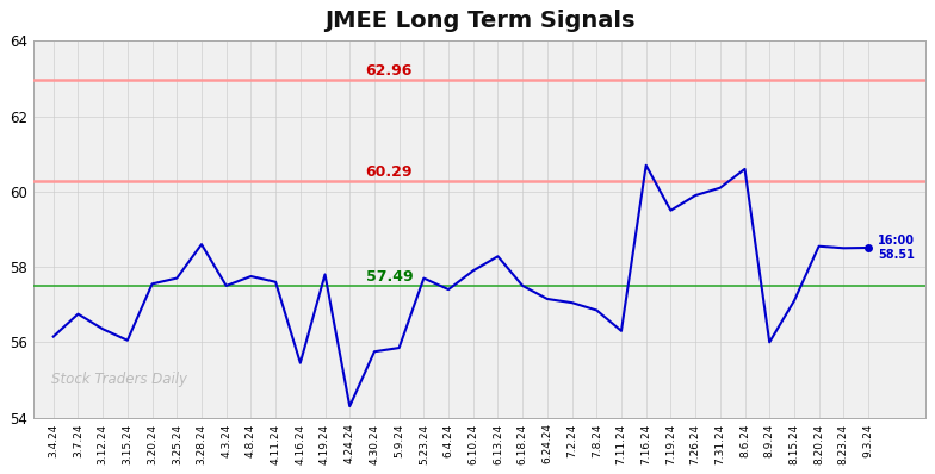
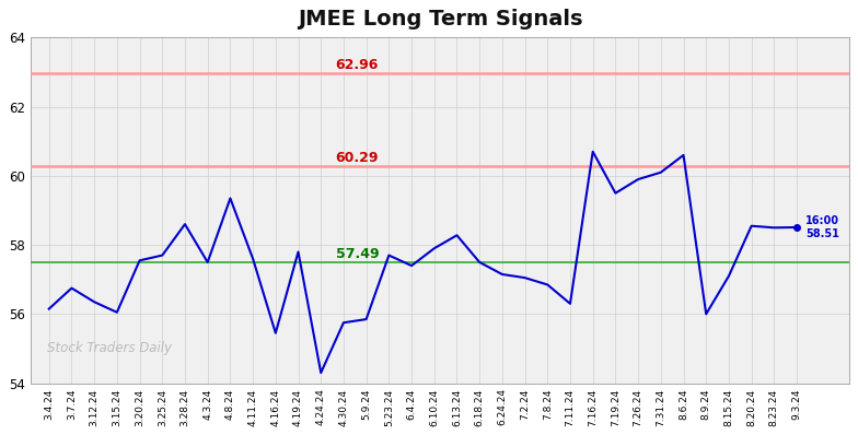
4.8.24: 57.75 -> 59.35
